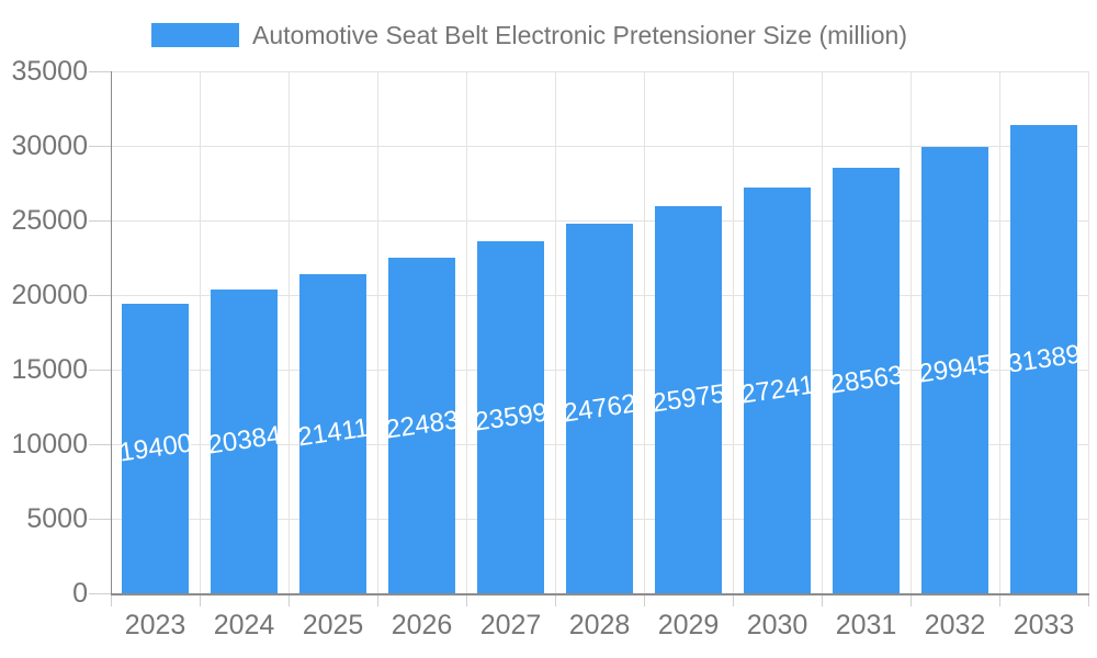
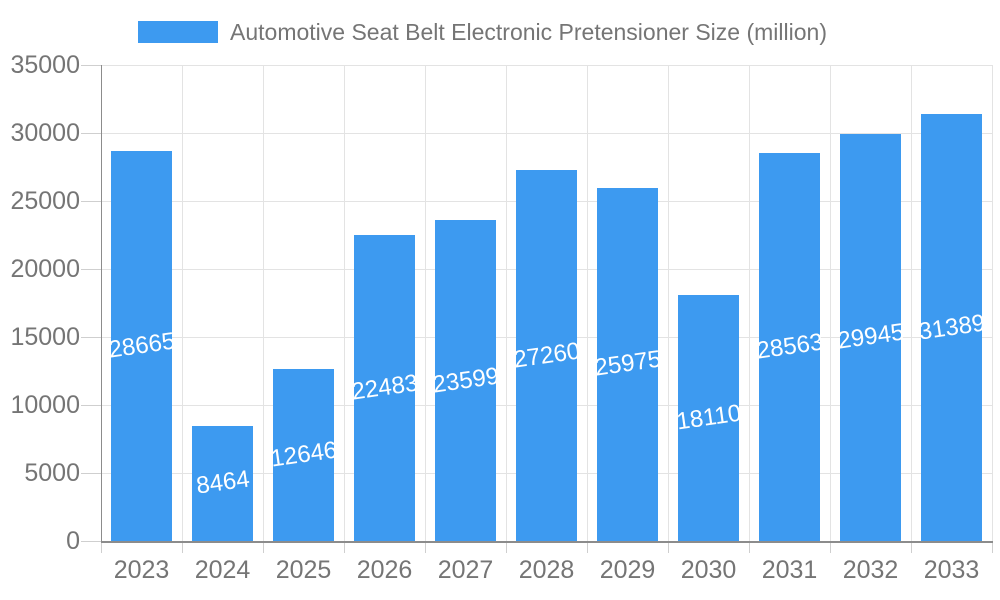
2023: 19400 -> 28665
2024: 20384 -> 8464
2025: 21411 -> 12646
2028: 24762 -> 27260
2030: 27241 -> 18110
